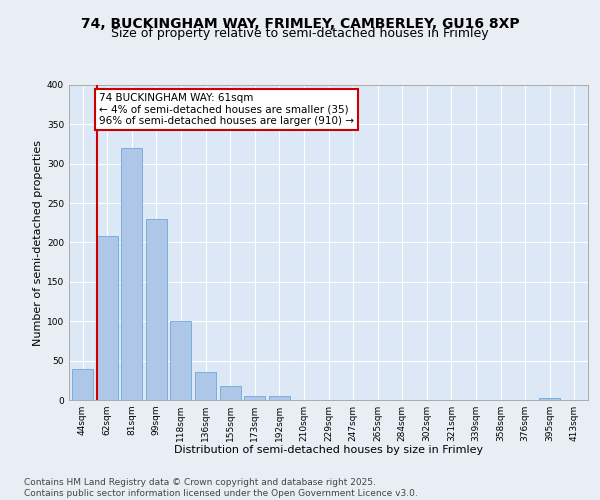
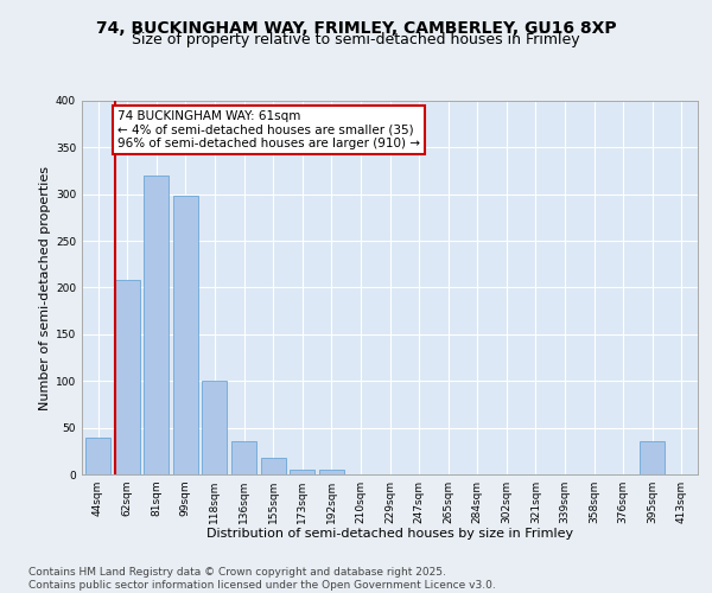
99sqm: 230 -> 298
395sqm: 2 -> 36
